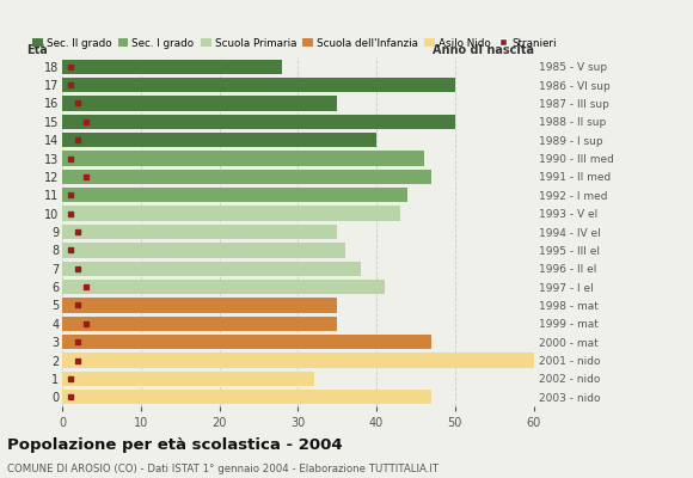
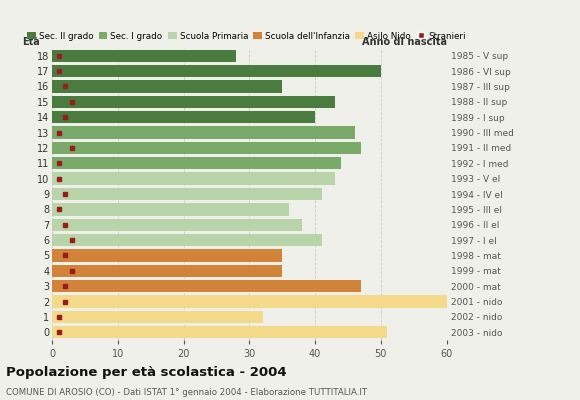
15: 50 -> 43
9: 35 -> 41
0: 47 -> 51
